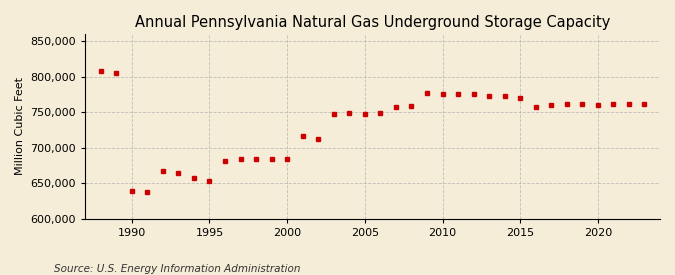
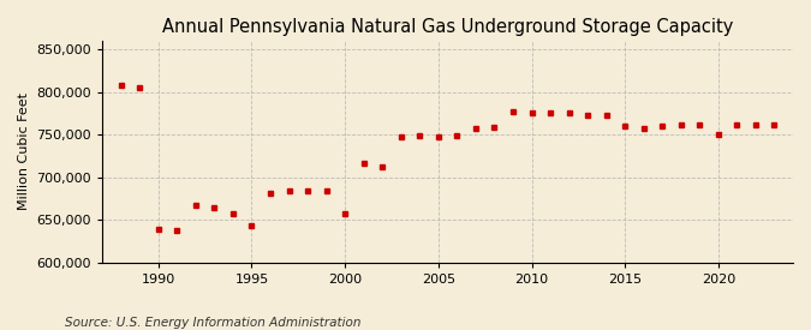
1995: 653,000 -> 644,000
2000: 684,000 -> 658,000
2015: 770,000 -> 760,000
2020: 760,000 -> 750,000
